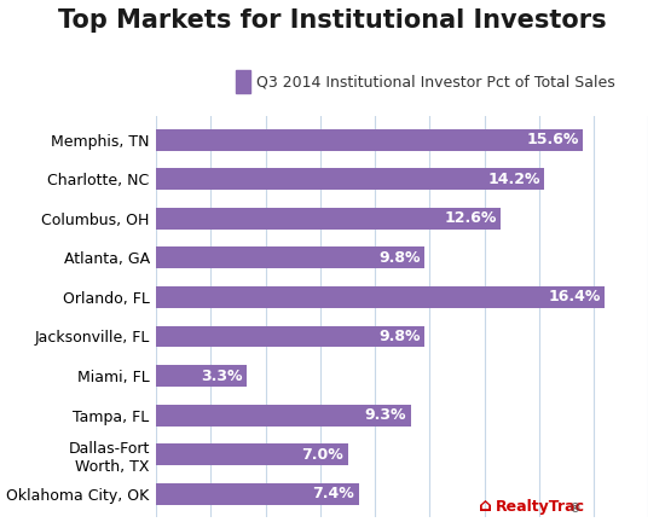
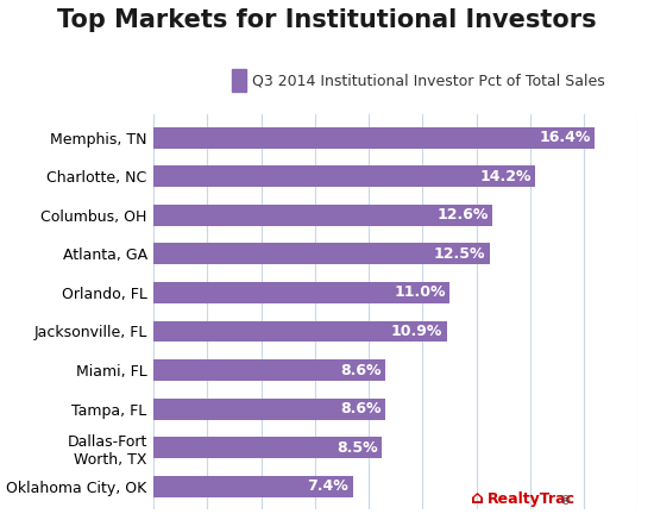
Memphis, TN: 15.6% -> 16.4%
Atlanta, GA: 9.8% -> 12.5%
Orlando, FL: 16.4% -> 11.0%
Jacksonville, FL: 9.8% -> 10.9%
Miami, FL: 3.3% -> 8.6%
Tampa, FL: 9.3% -> 8.6%
Dallas-Fort Worth, TX: 7.0% -> 8.5%
